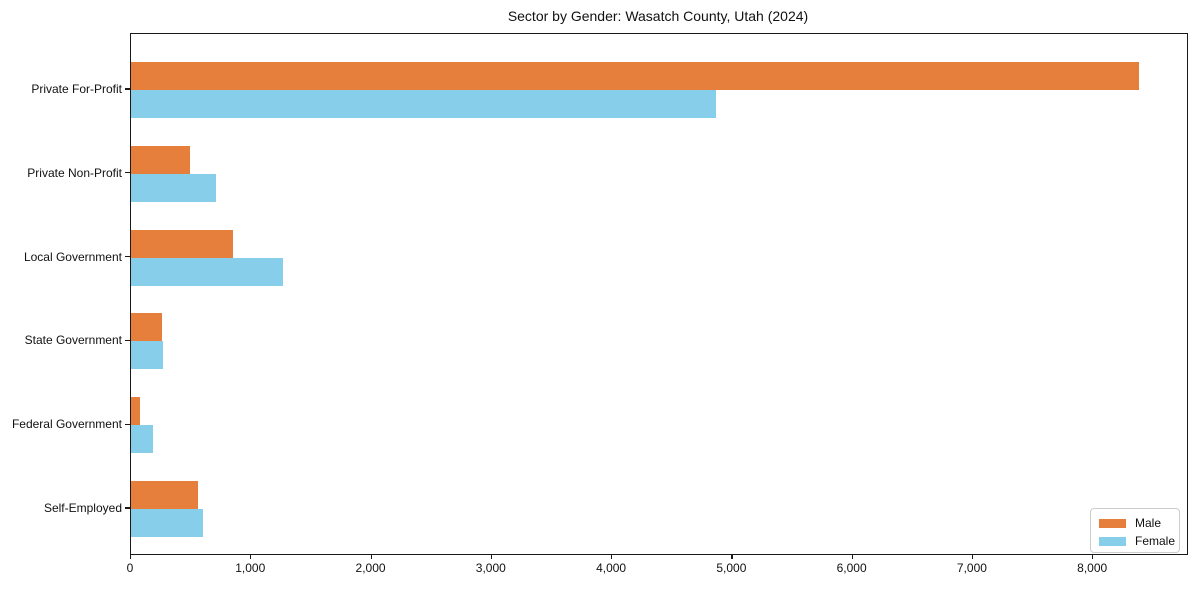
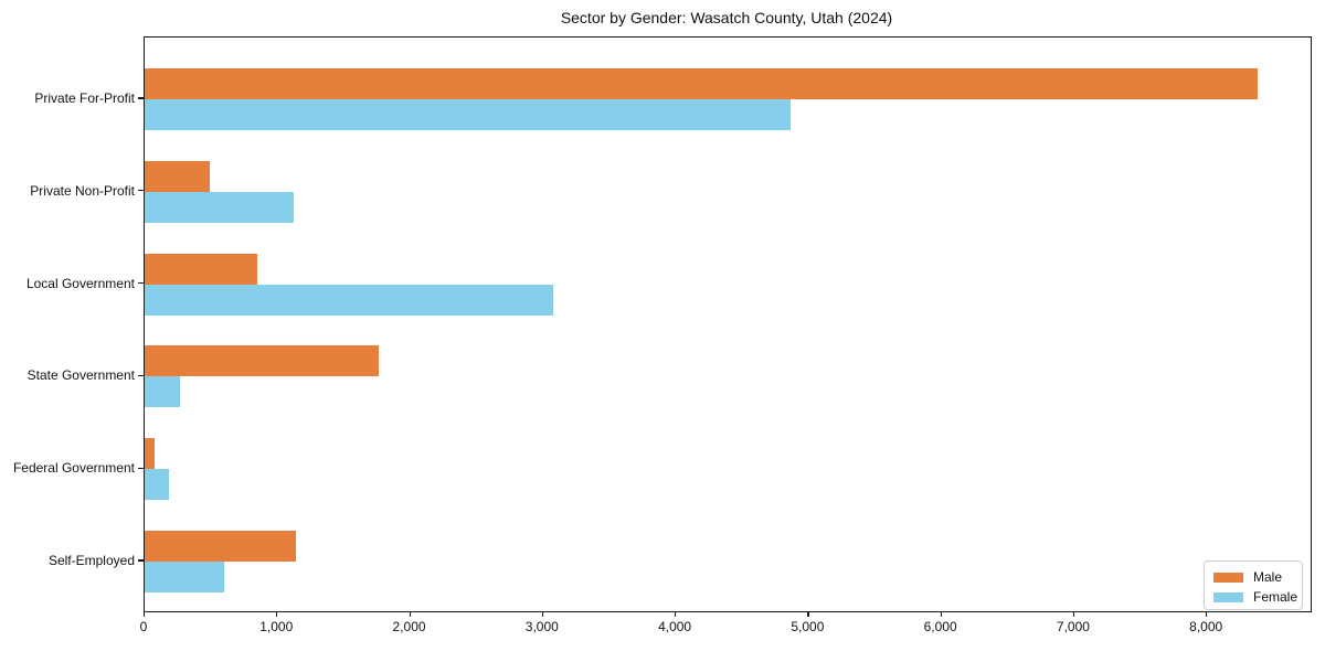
Female/Private Non-Profit: 710 -> 1120
Female/Local Government: 1260 -> 3080
Male/State Government: 260 -> 1760
Male/Self-Employed: 560 -> 1140
